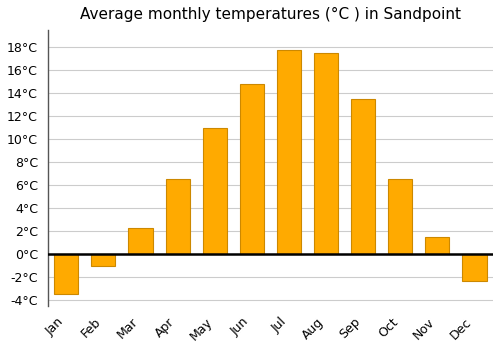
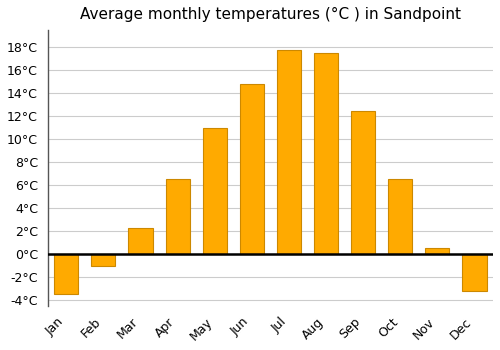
Sep: 13.5°C -> 12.5°C
Nov: 1.5°C -> 0.5°C
Dec: -2.3°C -> -3.2°C
